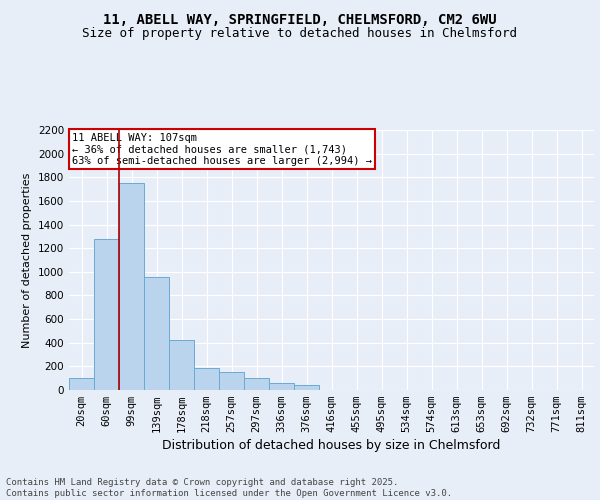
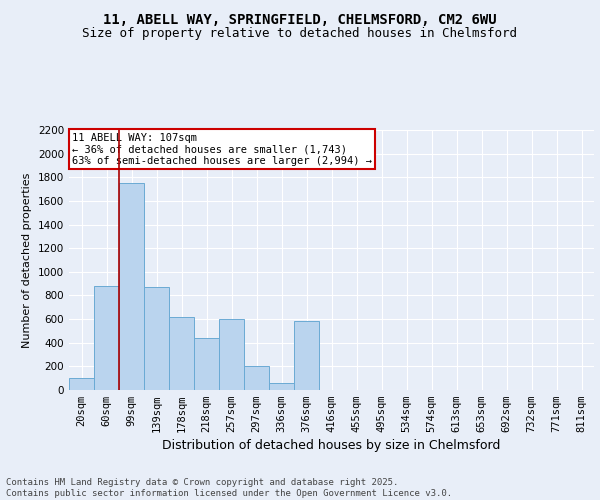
60sqm: 1280 -> 880
139sqm: 960 -> 870
178sqm: 420 -> 620
218sqm: 180 -> 440
257sqm: 160 -> 600
297sqm: 100 -> 200
376sqm: 40 -> 580
